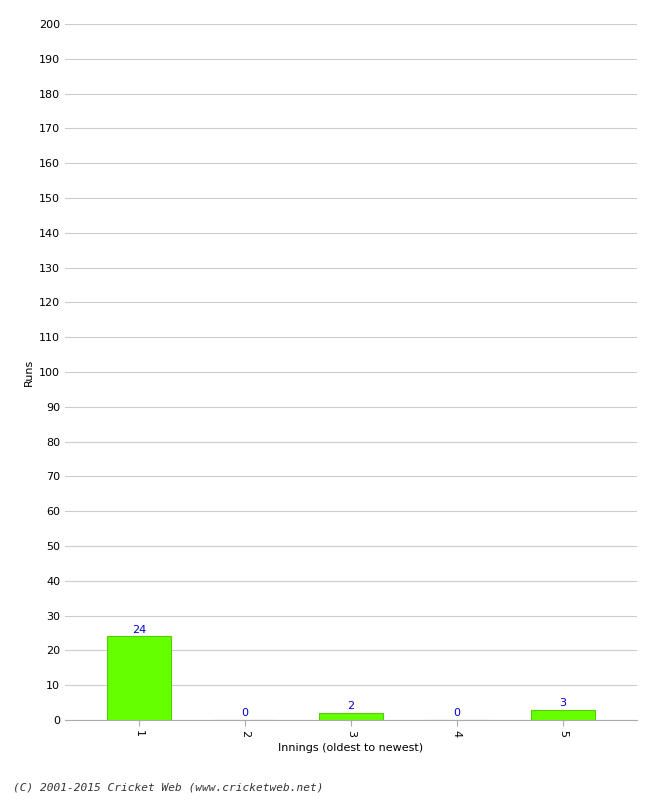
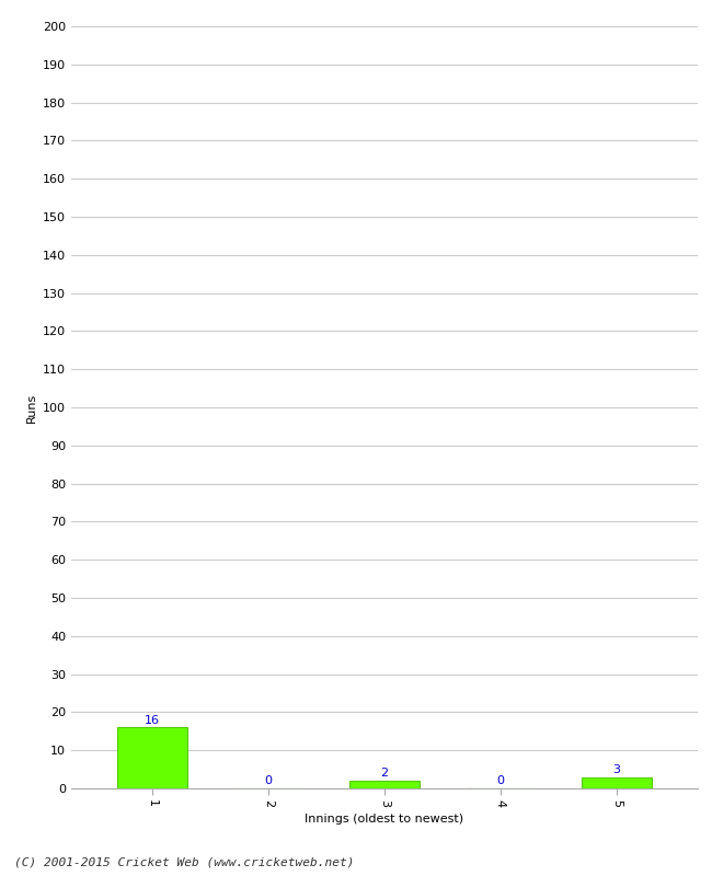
1: 24 -> 16
